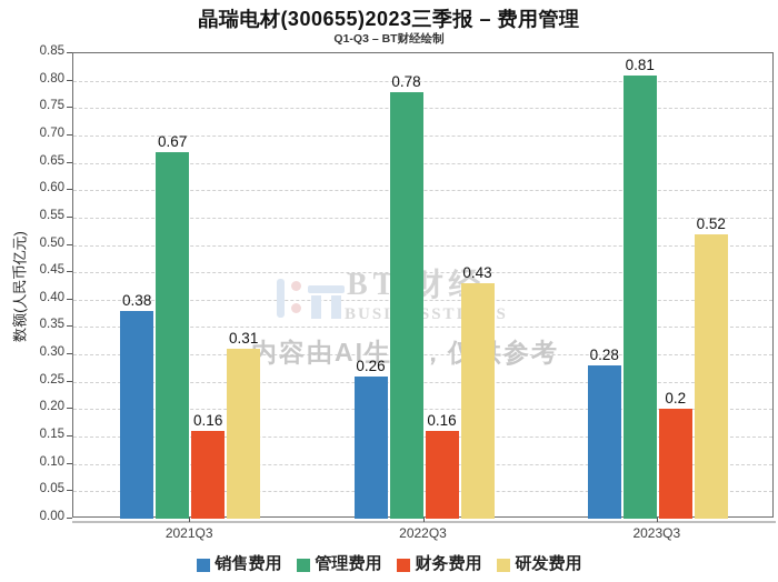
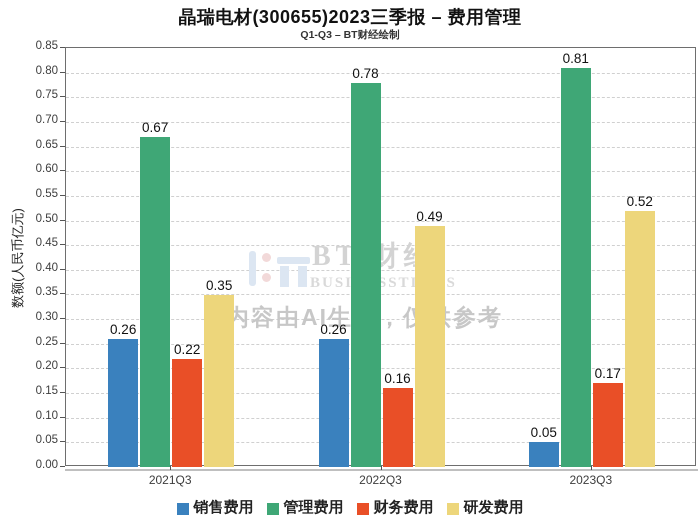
销售费用/2021Q3: 0.38 -> 0.26
财务费用/2021Q3: 0.16 -> 0.22
研发费用/2021Q3: 0.31 -> 0.35
研发费用/2022Q3: 0.43 -> 0.49
销售费用/2023Q3: 0.28 -> 0.05
财务费用/2023Q3: 0.2 -> 0.17
